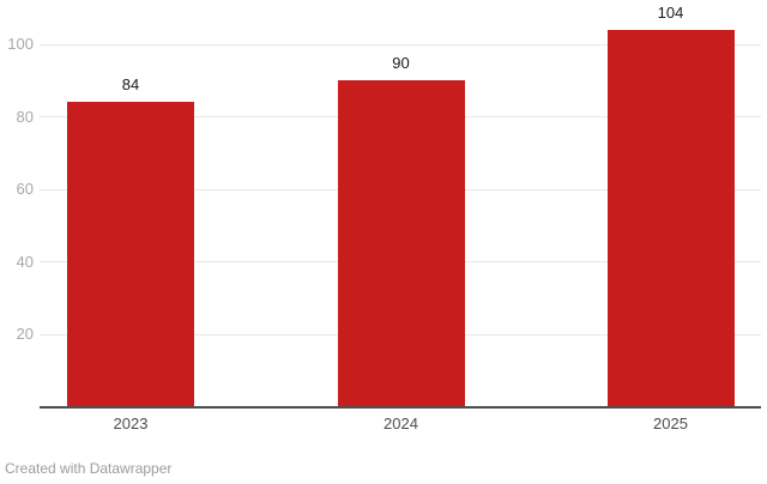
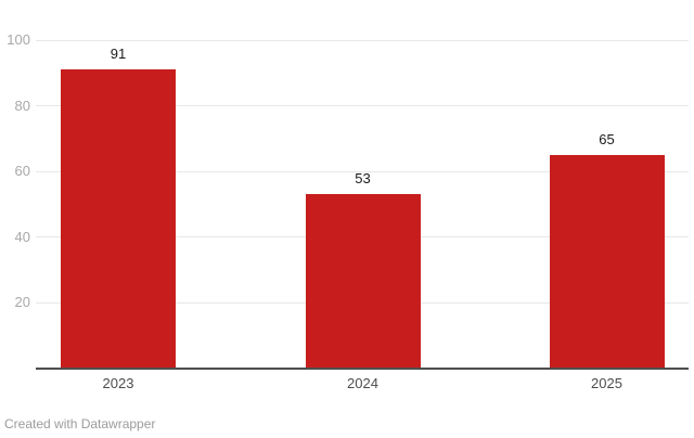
2023: 84 -> 91
2024: 90 -> 53
2025: 104 -> 65
